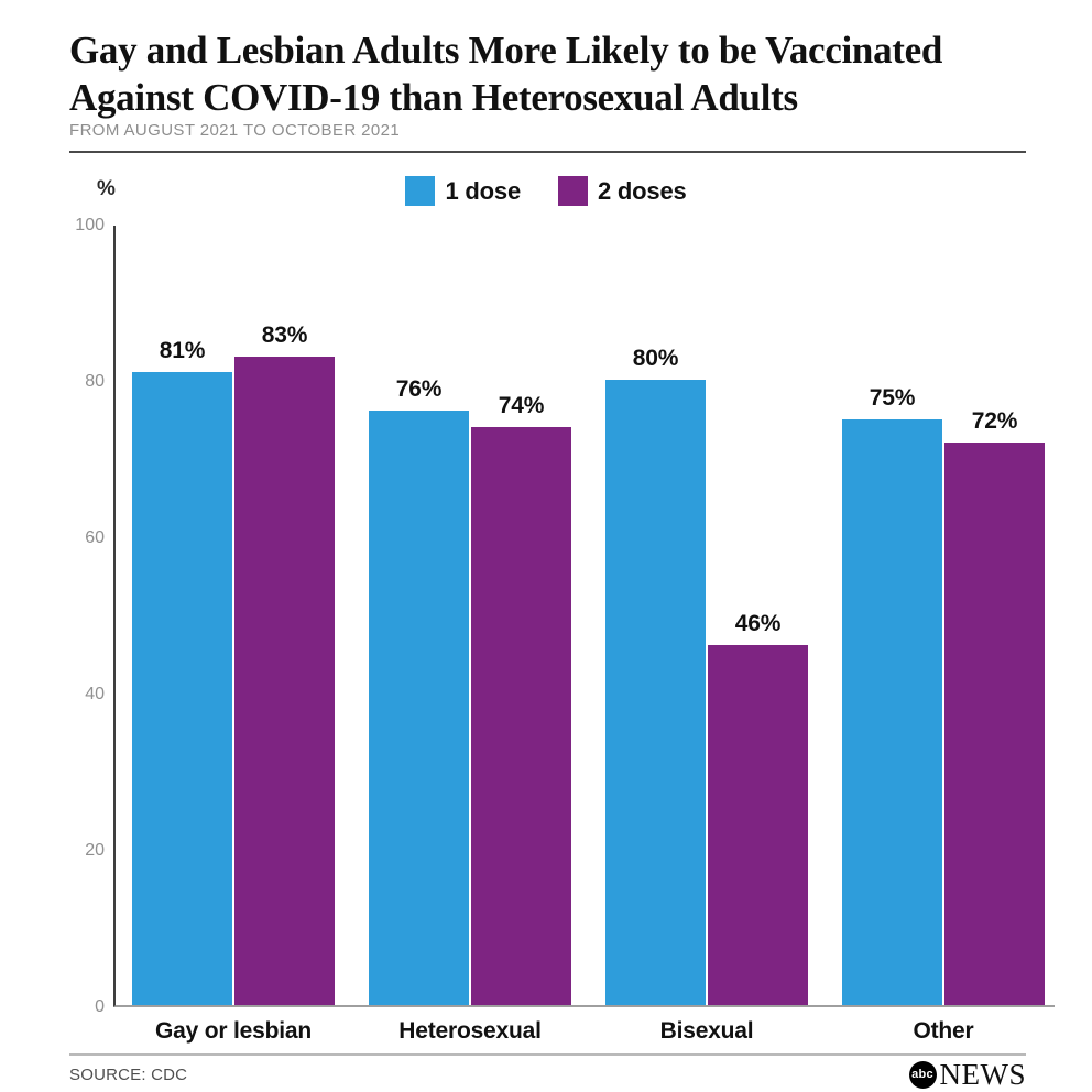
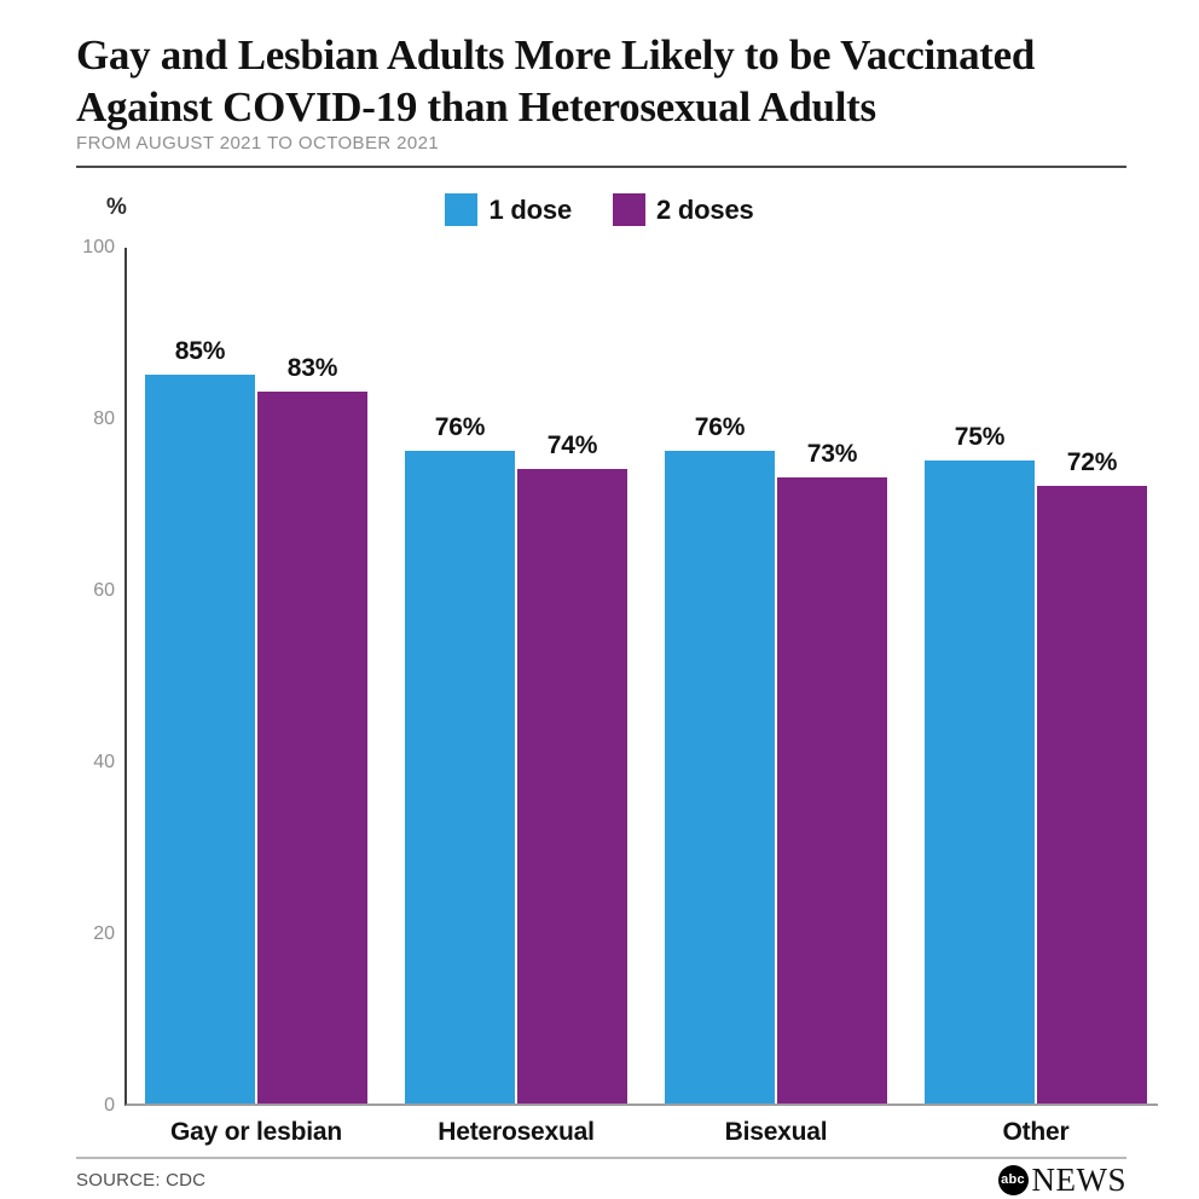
1 dose/Gay or lesbian: 81% -> 85%
1 dose/Bisexual: 80% -> 76%
2 doses/Bisexual: 46% -> 73%
